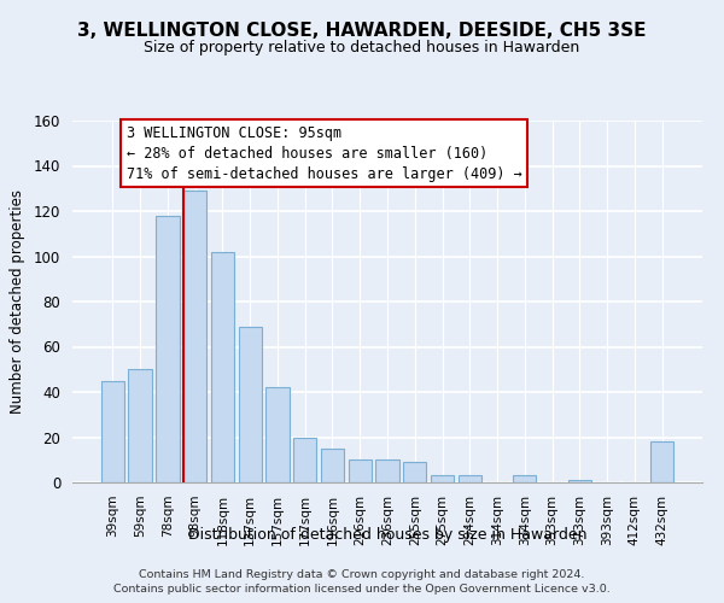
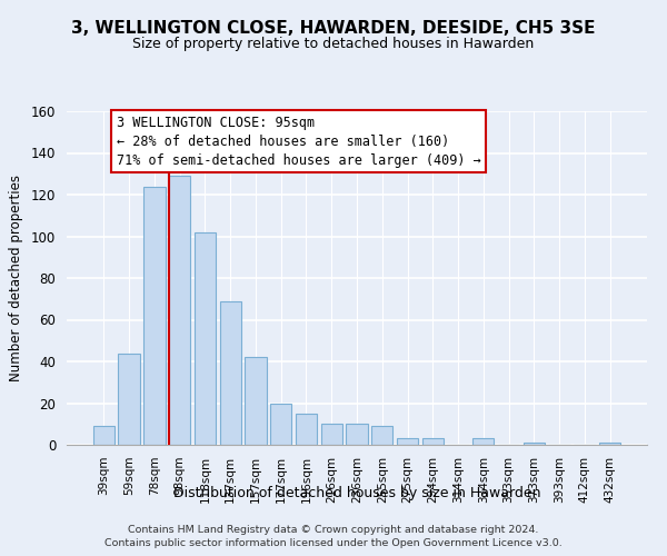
39sqm: 45 -> 9
59sqm: 50 -> 44
78sqm: 118 -> 124
432sqm: 18 -> 1
